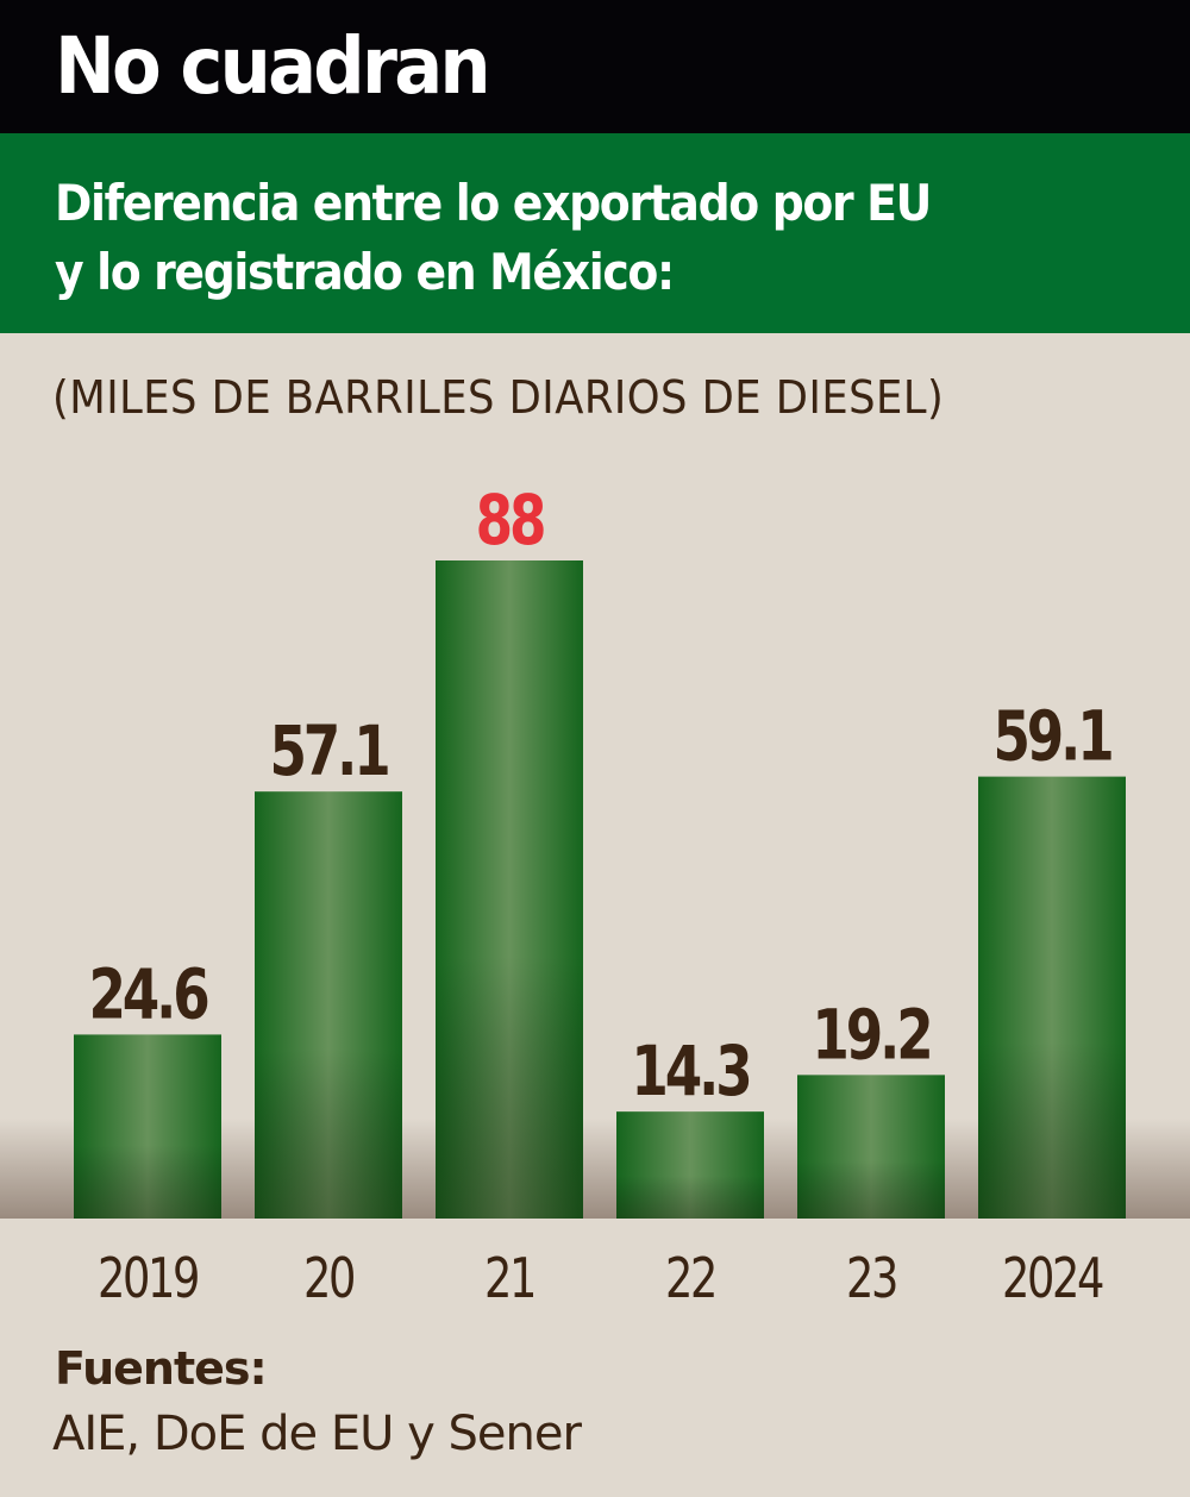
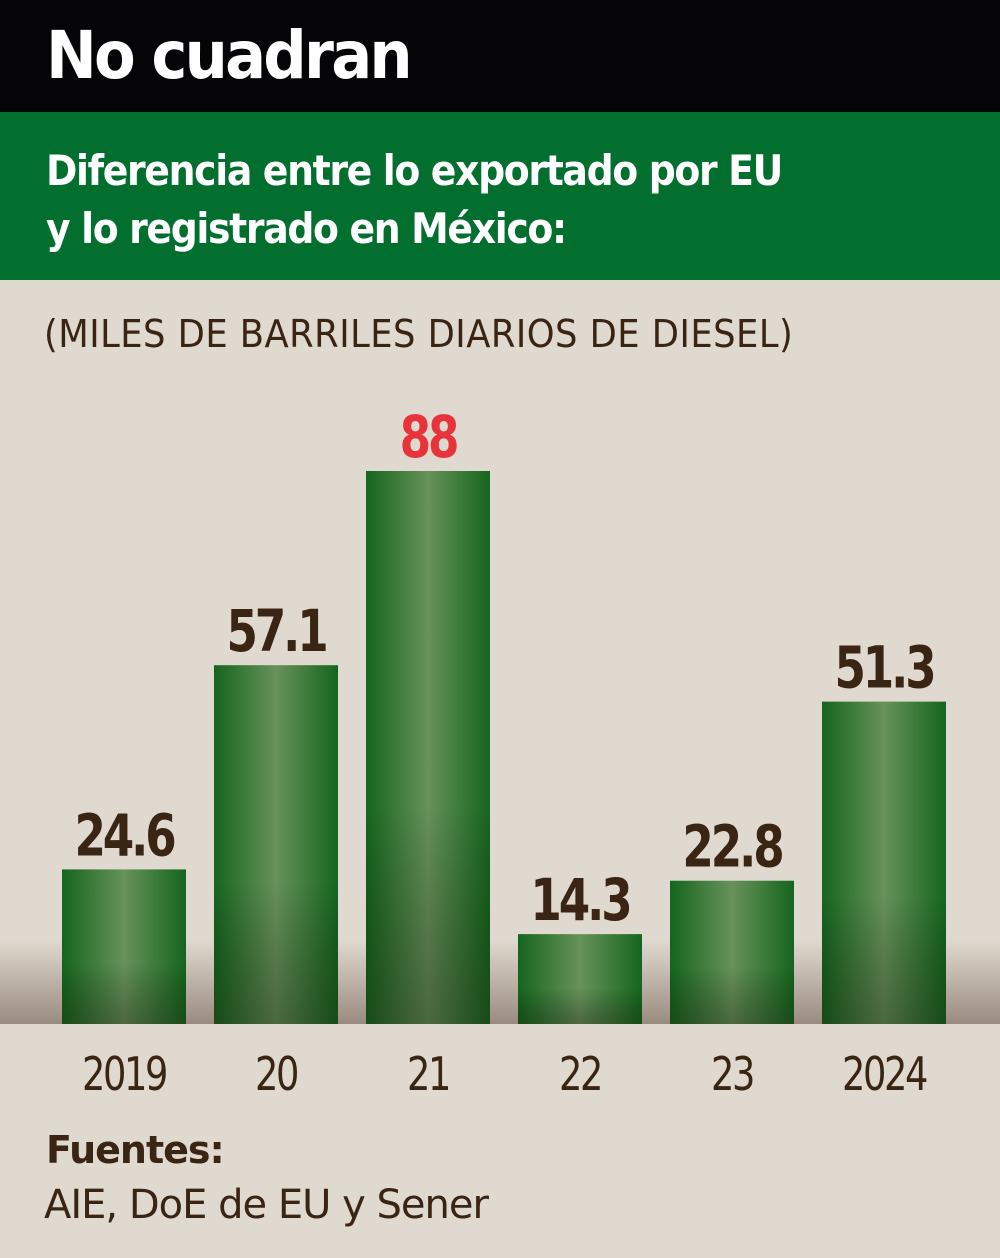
23: 19.2 -> 22.8
2024: 59.1 -> 51.3
